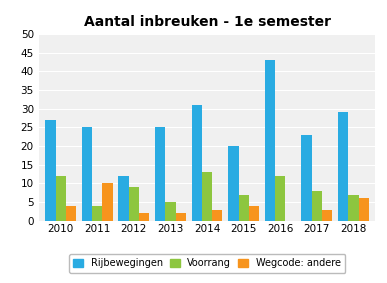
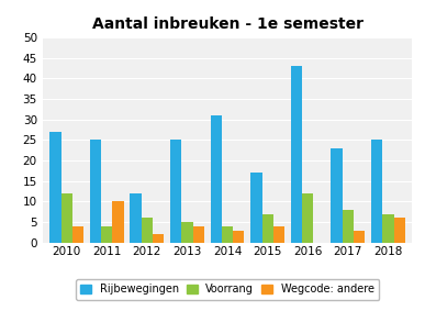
Voorrang/2012: 9 -> 6
Wegcode: andere/2013: 2 -> 4
Voorrang/2014: 13 -> 4
Rijbewegingen/2015: 20 -> 17
Rijbewegingen/2018: 29 -> 25
